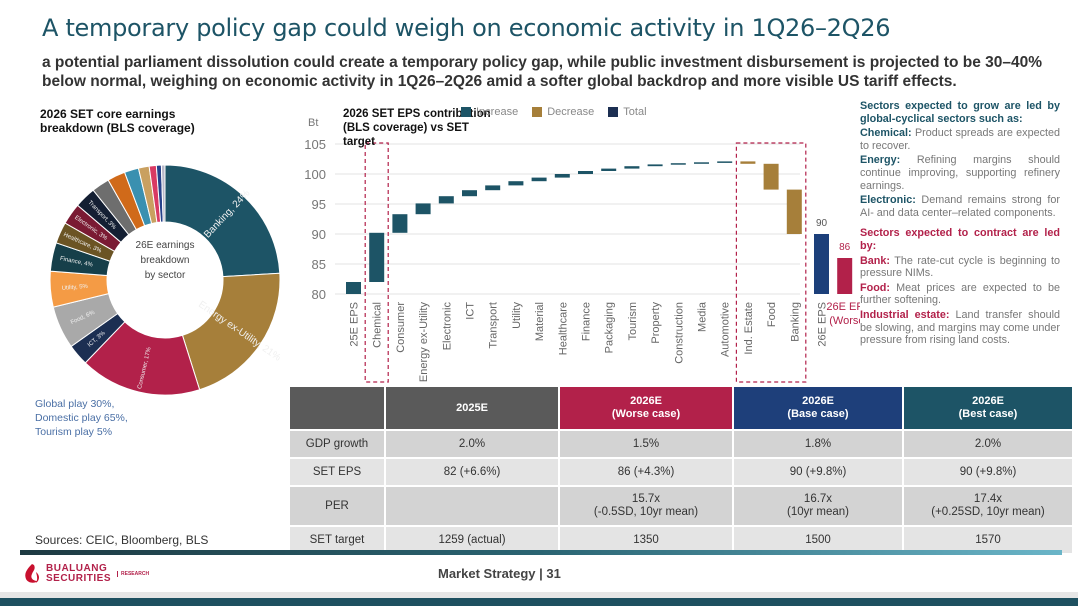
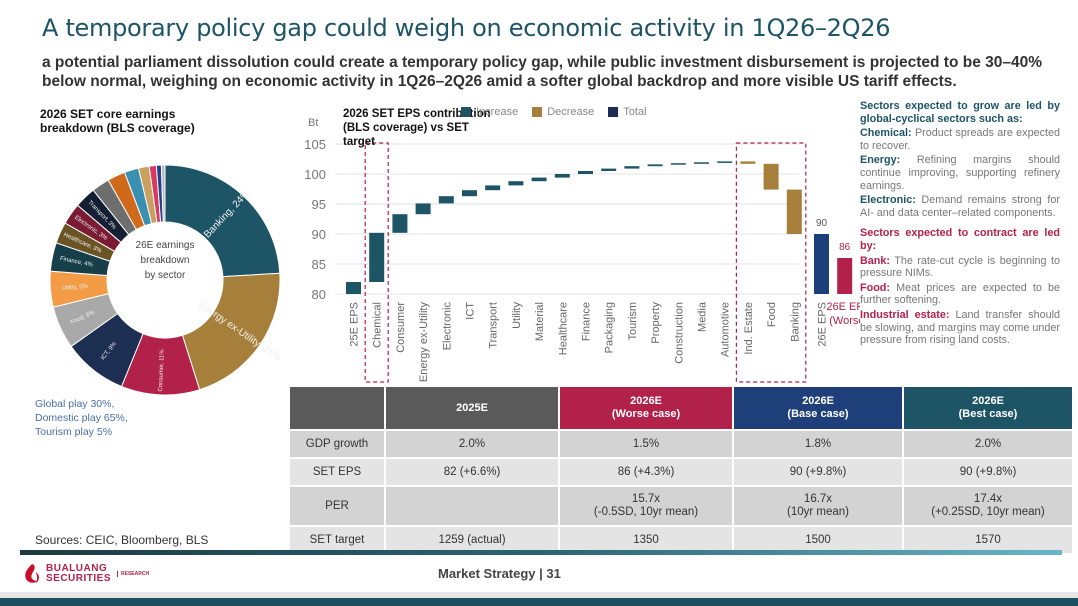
2026 SET core earnings breakdown (BLS coverage)/Consumer: 17% -> 11%
2026 SET core earnings breakdown (BLS coverage)/ICT: 3% -> 9%
